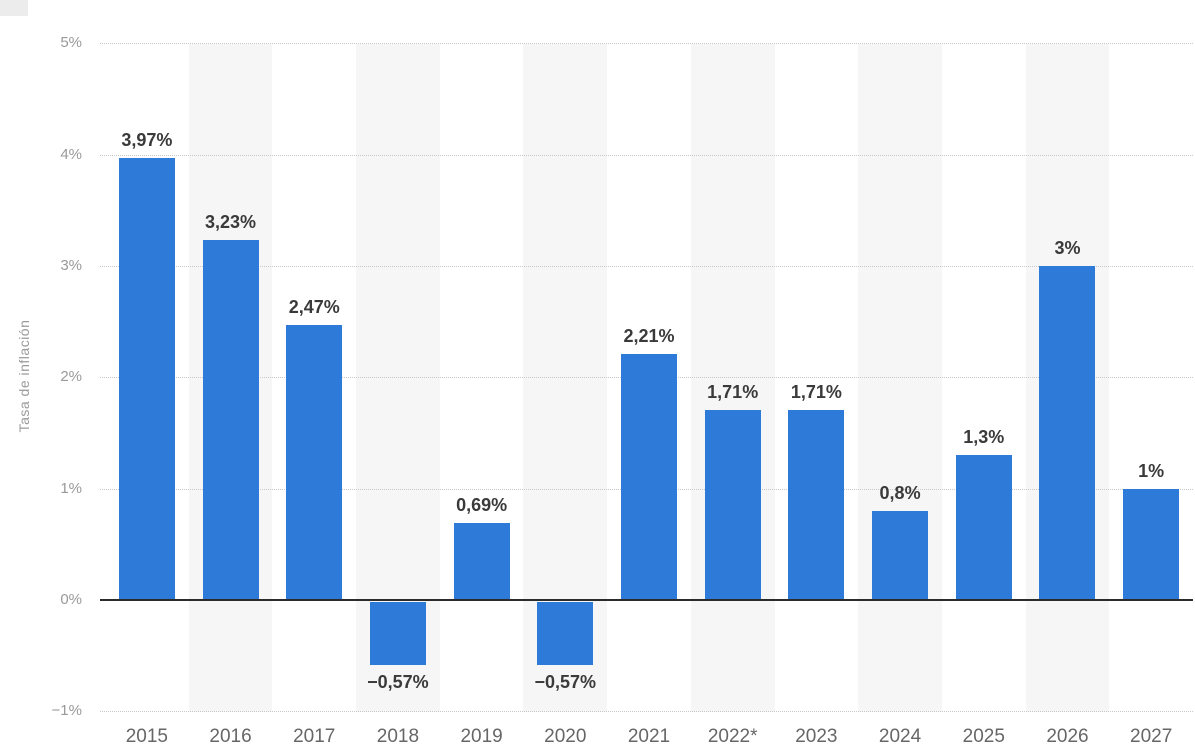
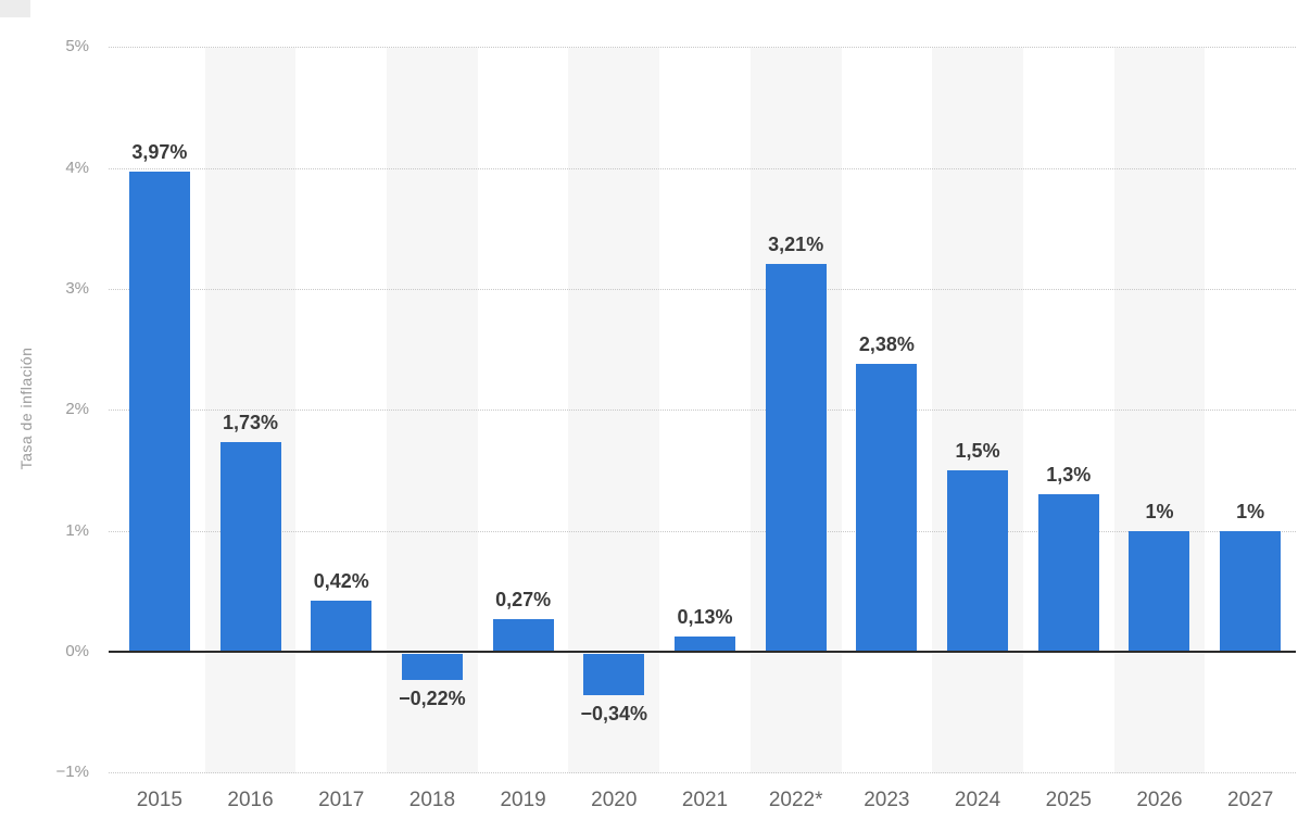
2016: 3,23% -> 1,73%
2017: 2,47% -> 0,42%
2018: −0,57% -> −0,22%
2019: 0,69% -> 0,27%
2020: −0,57% -> −0,34%
2021: 2,21% -> 0,13%
2022*: 1,71% -> 3,21%
2023: 1,71% -> 2,38%
2024: 0,8% -> 1,5%
2026: 3% -> 1%
